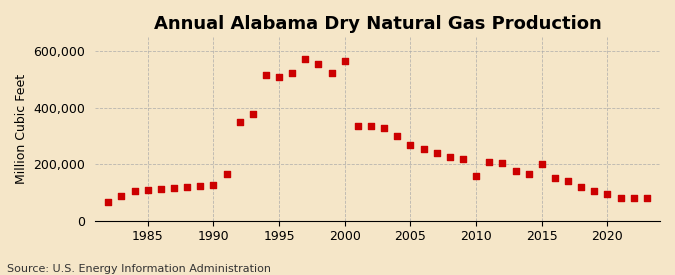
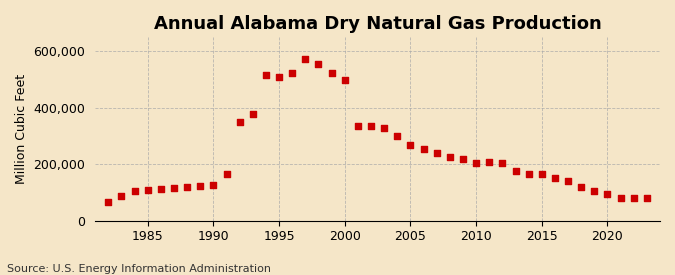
2000: 565,000 -> 500,000
2010: 160,000 -> 205,000
2015: 200,000 -> 165,000
